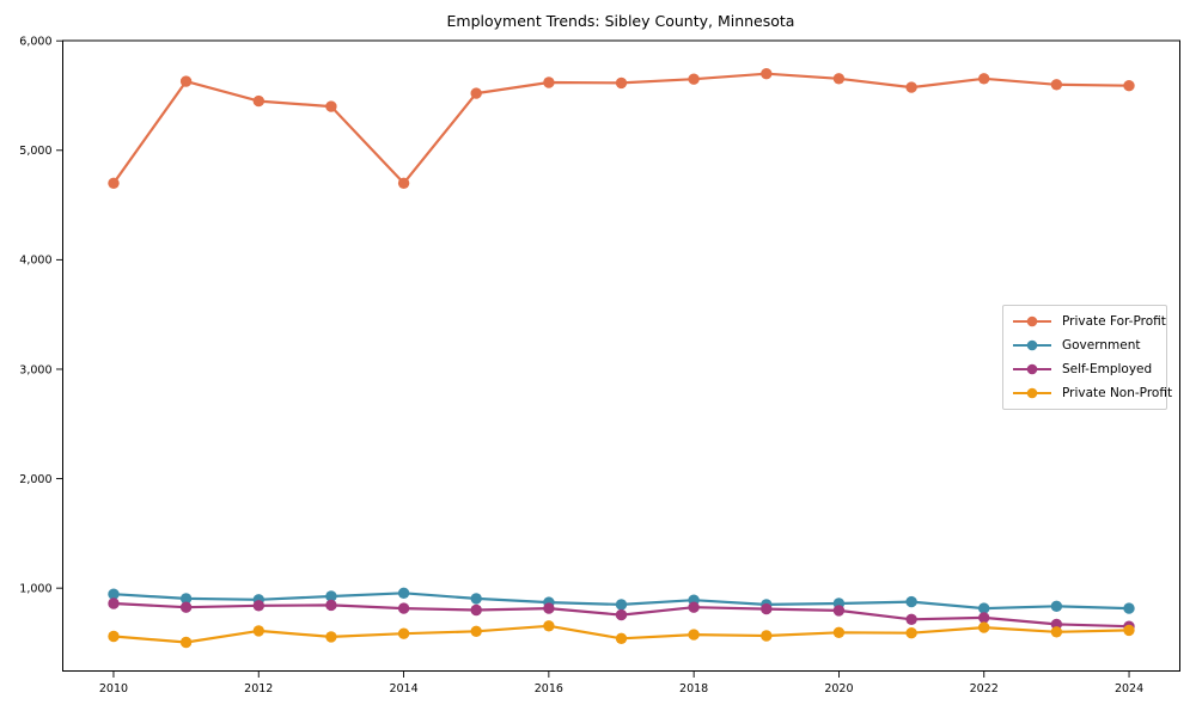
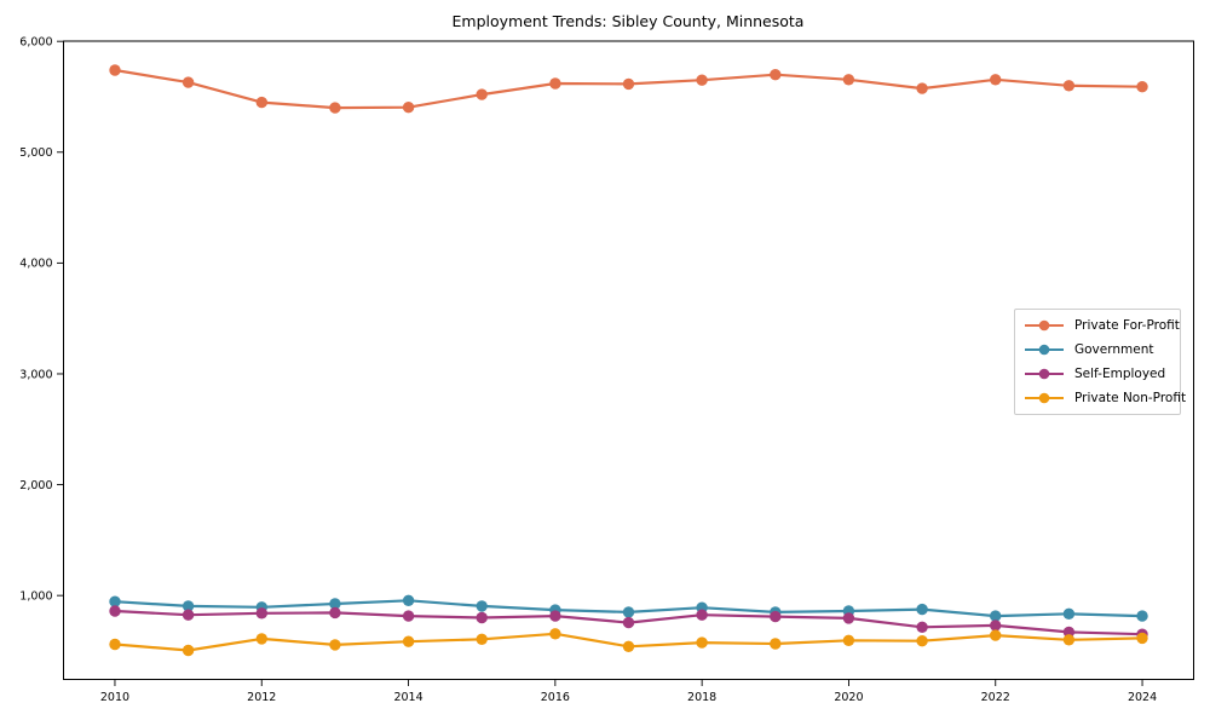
Private For-Profit/2010: 4700 -> 5700
Private For-Profit/2014: 4700 -> 5400
